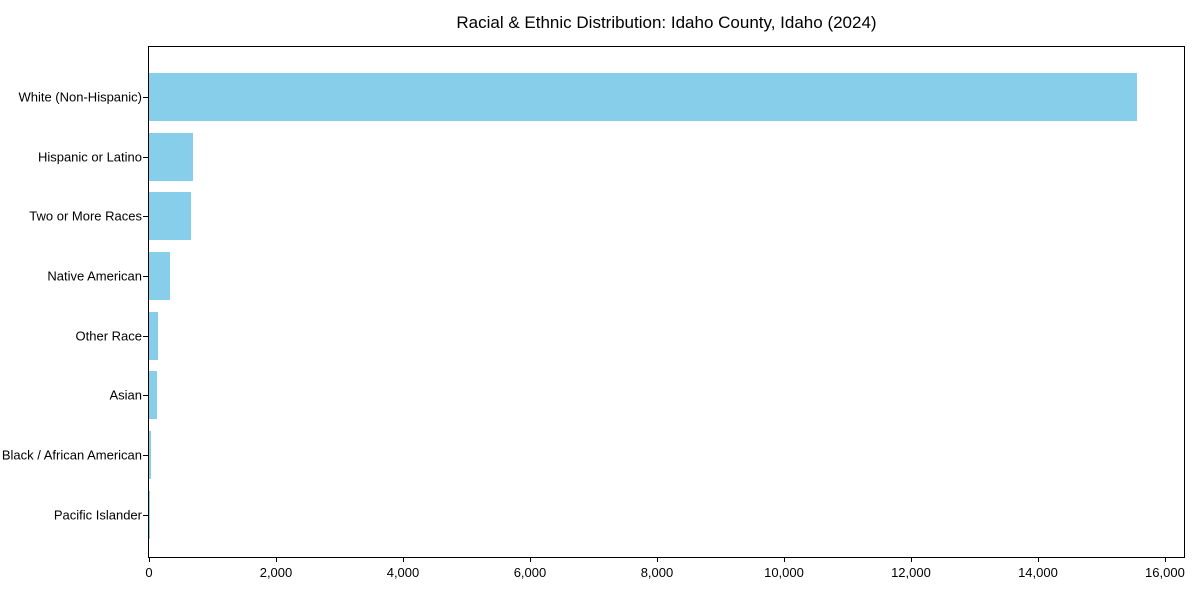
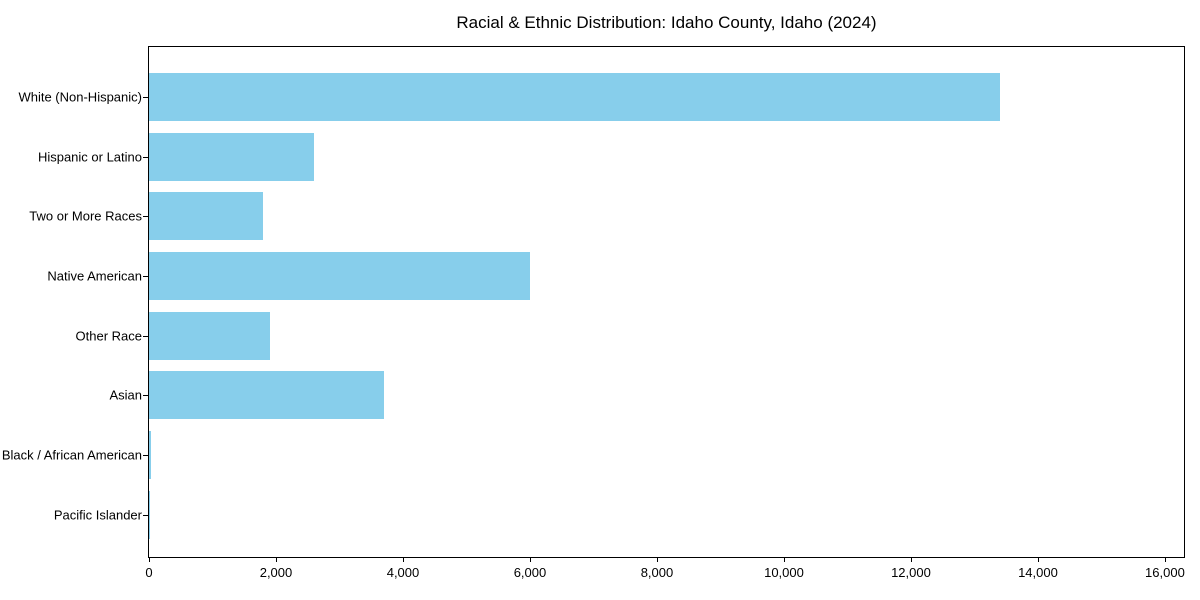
White (Non-Hispanic): 15600 -> 13400
Hispanic or Latino: 700 -> 2600
Two or More Races: 700 -> 1800
Native American: 300 -> 6000
Other Race: 100 -> 1900
Asian: 100 -> 3700
